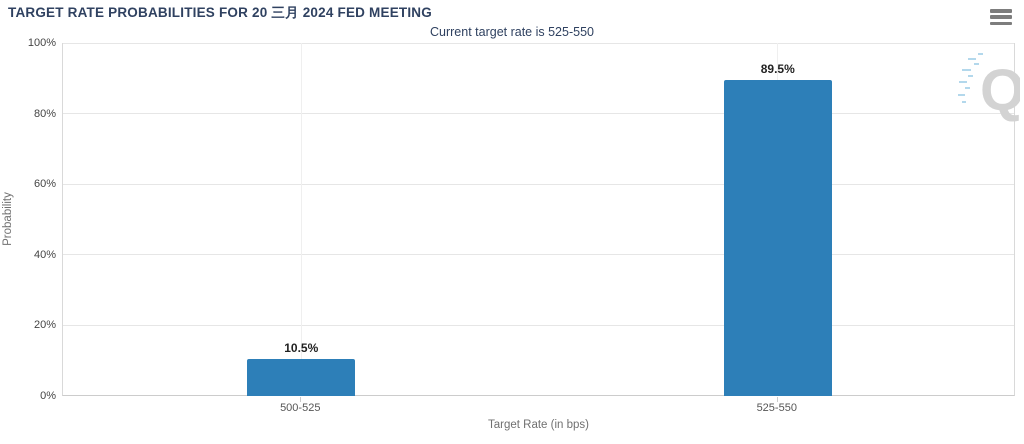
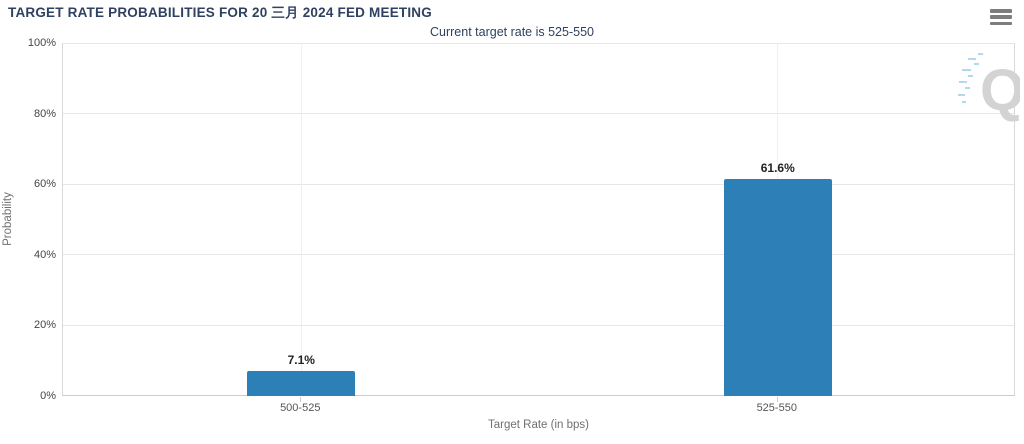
500-525: 10.5% -> 7.1%
525-550: 89.5% -> 61.6%
